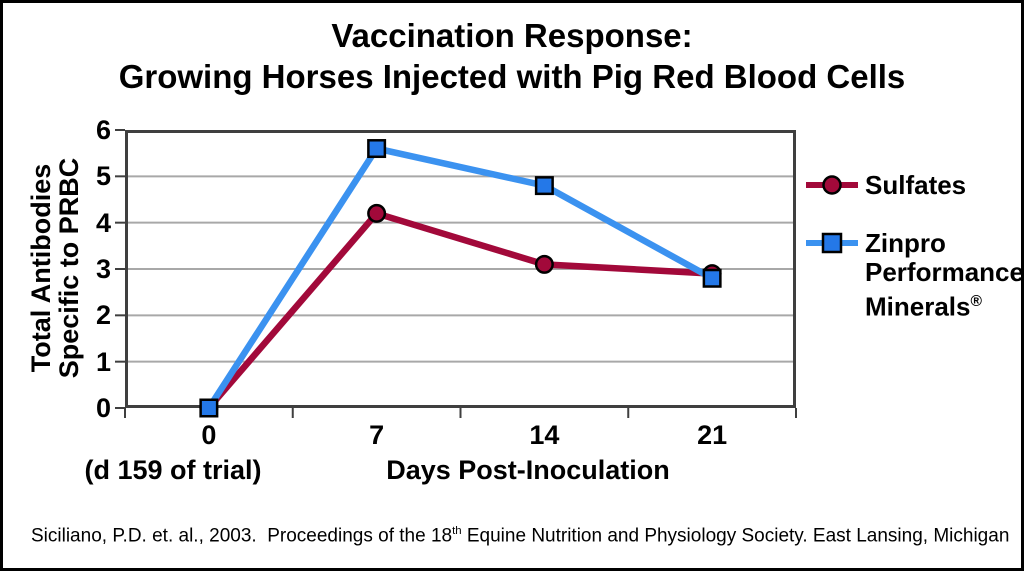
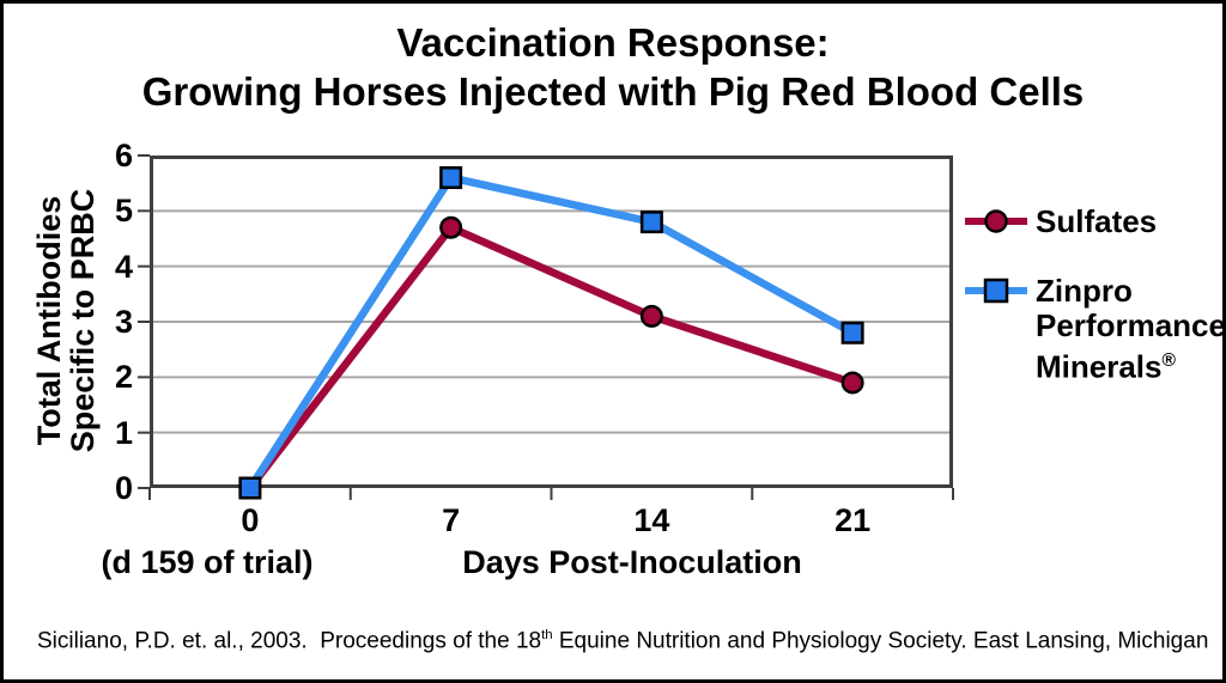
Sulfates/7: 4.2 -> 4.7
Sulfates/21: 2.9 -> 1.9
